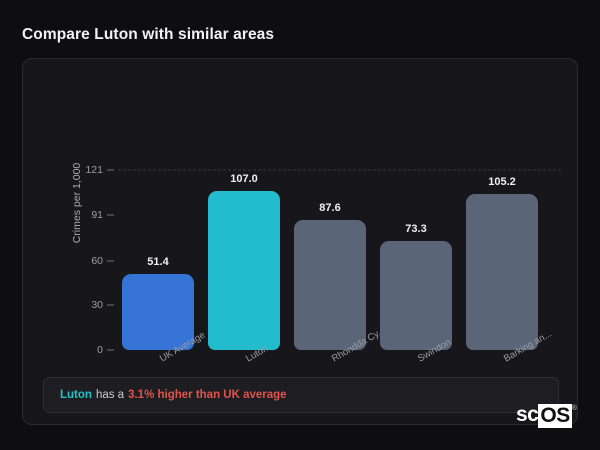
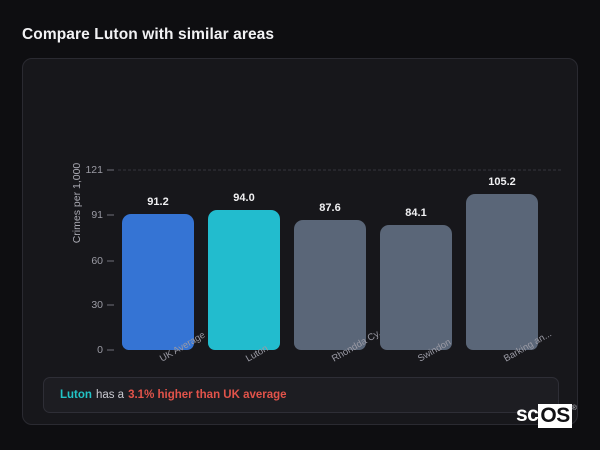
UK Average: 51.4 -> 91.2
Luton: 107.0 -> 94.0
Swindon: 73.3 -> 84.1
